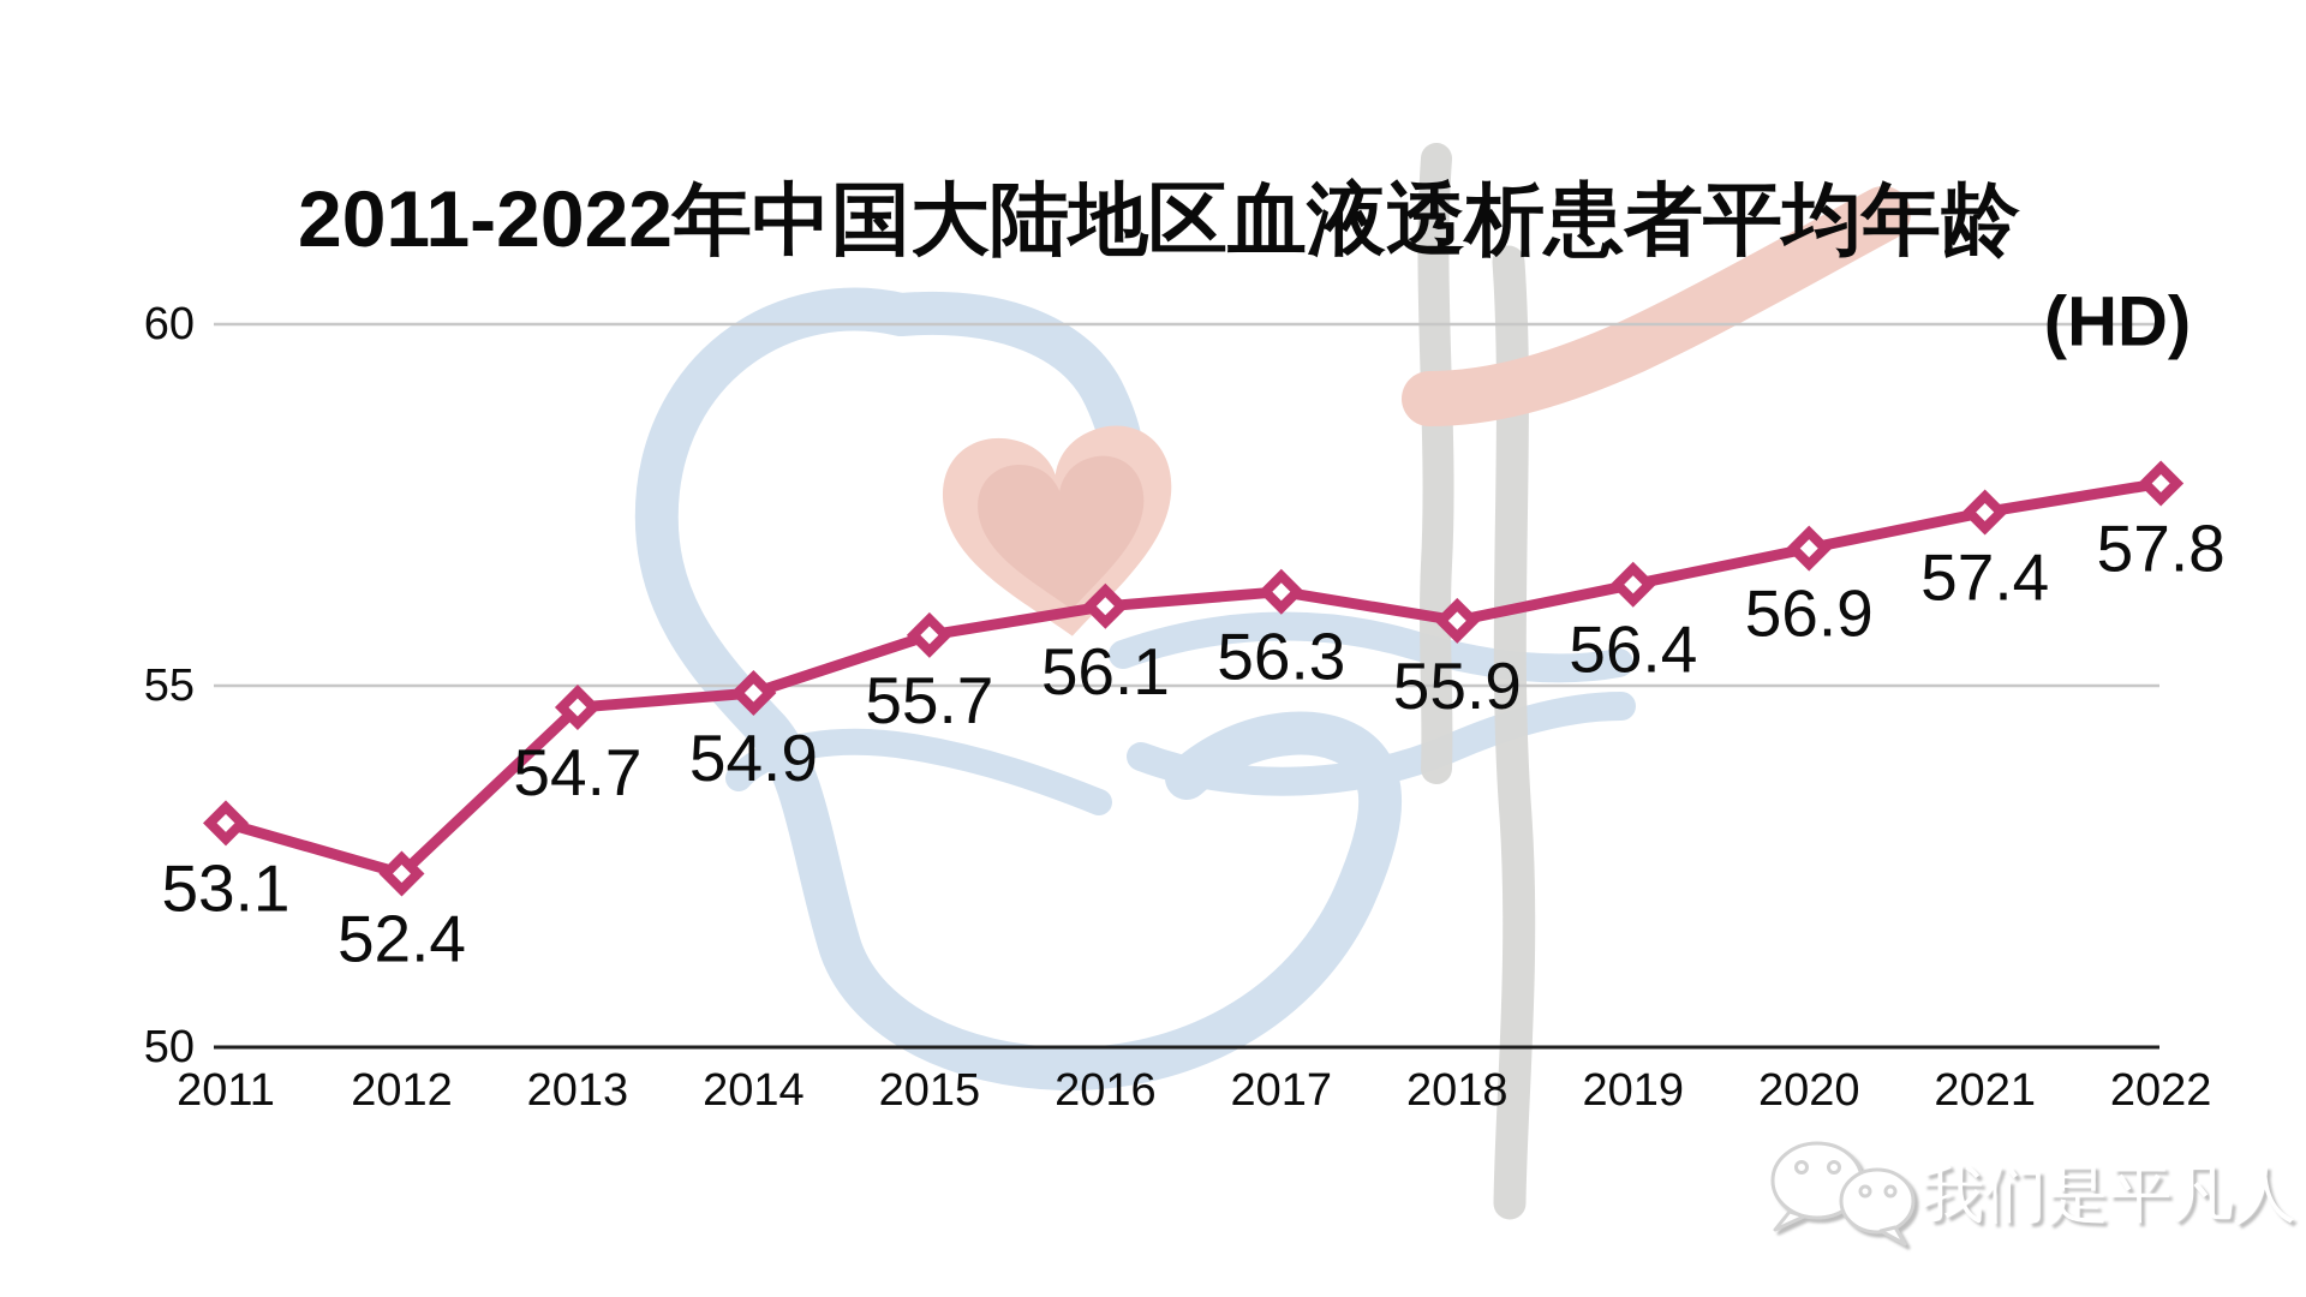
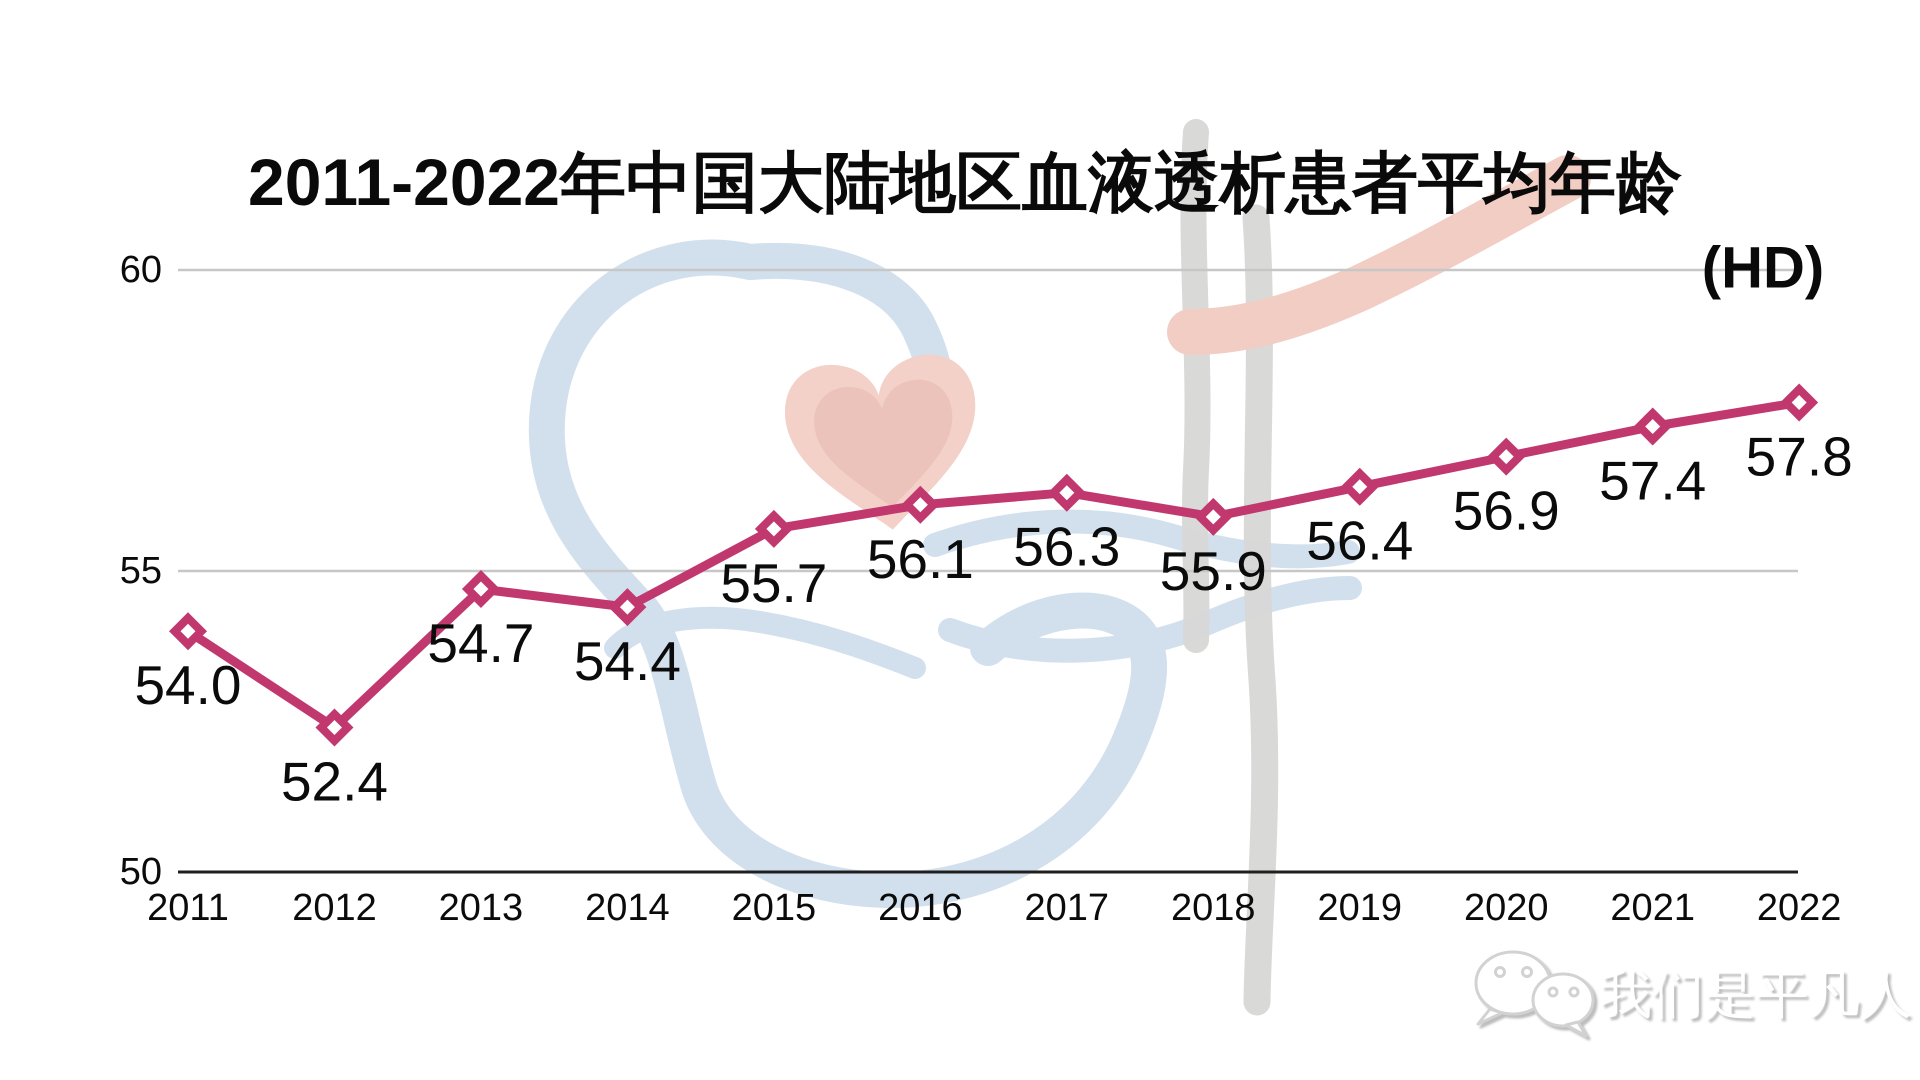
2011: 53.1 -> 54.0
2014: 54.9 -> 54.4
